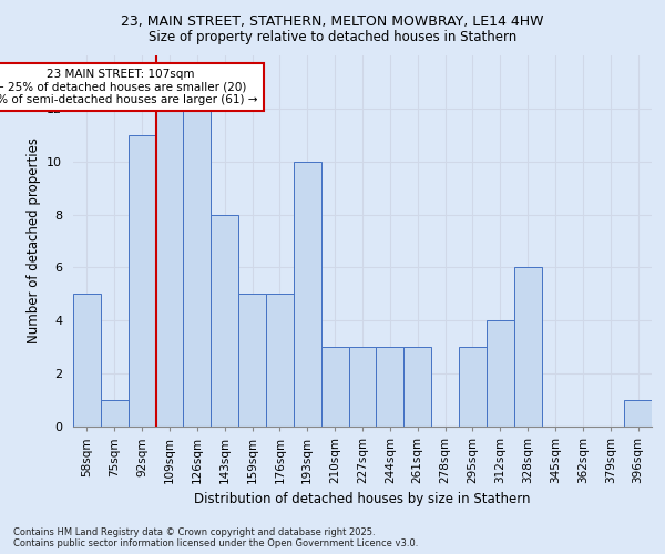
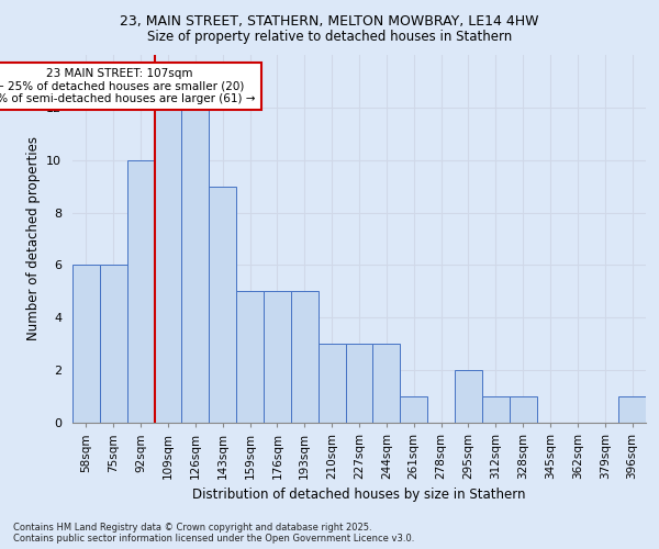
58sqm: 5 -> 6
75sqm: 1 -> 6
92sqm: 11 -> 10
143sqm: 8 -> 9
193sqm: 10 -> 5
261sqm: 3 -> 1
295sqm: 3 -> 2
312sqm: 4 -> 1
328sqm: 6 -> 1
